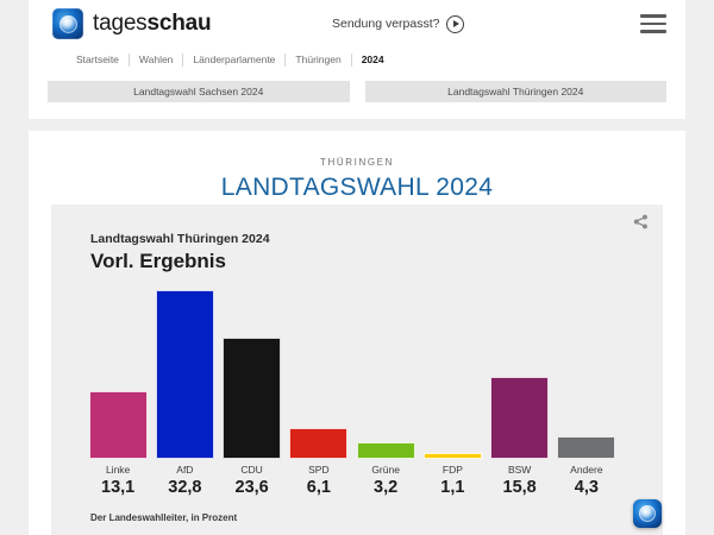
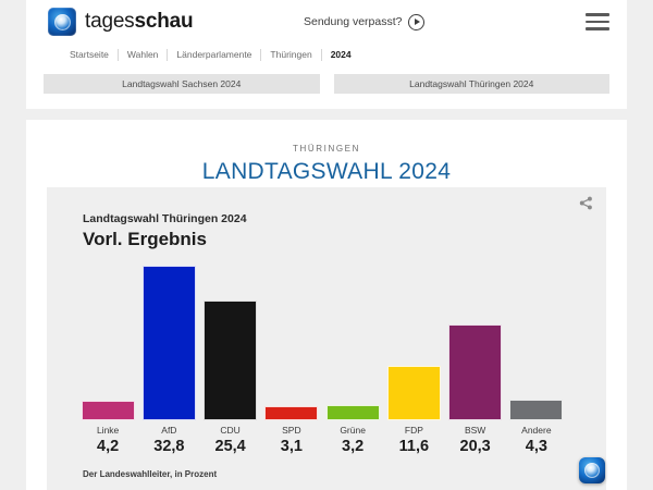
Linke: 13,1 -> 4,2
CDU: 23,6 -> 25,4
SPD: 6,1 -> 3,1
FDP: 1,1 -> 11,6
BSW: 15,8 -> 20,3
